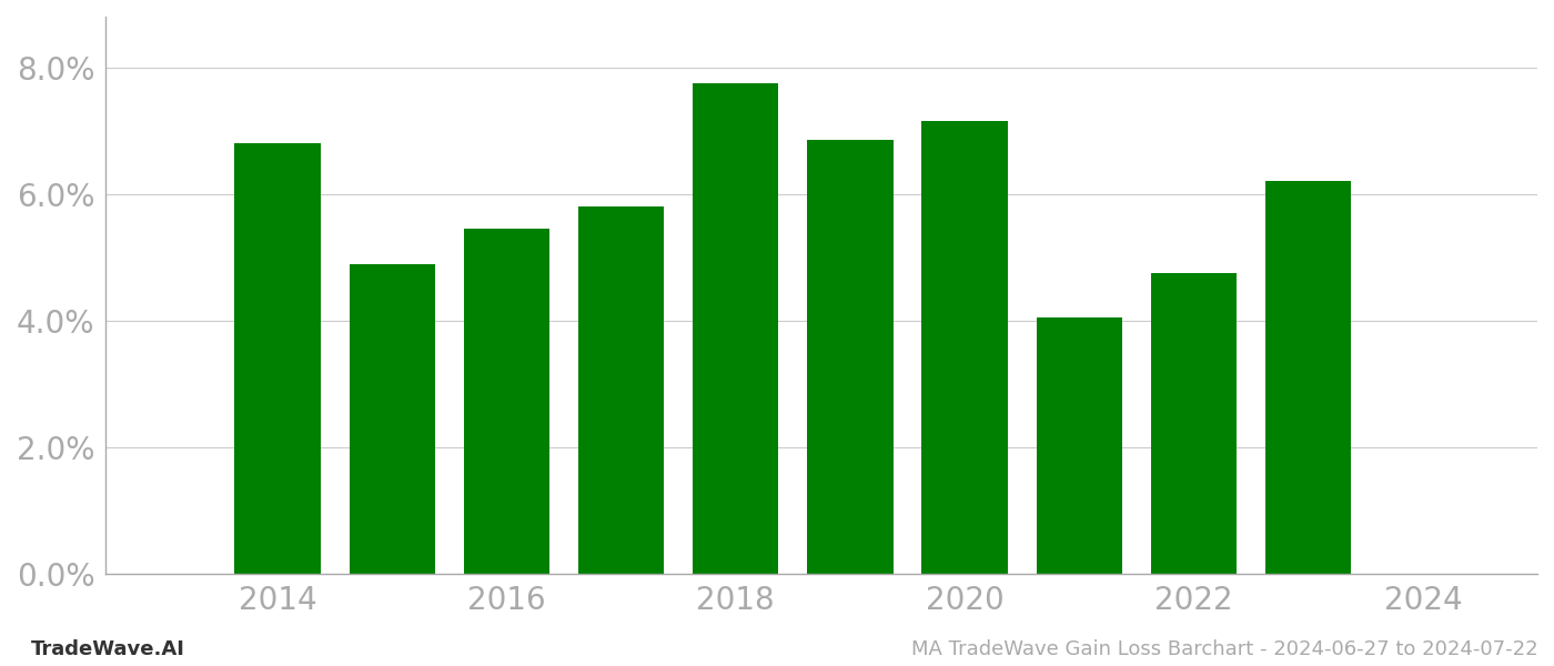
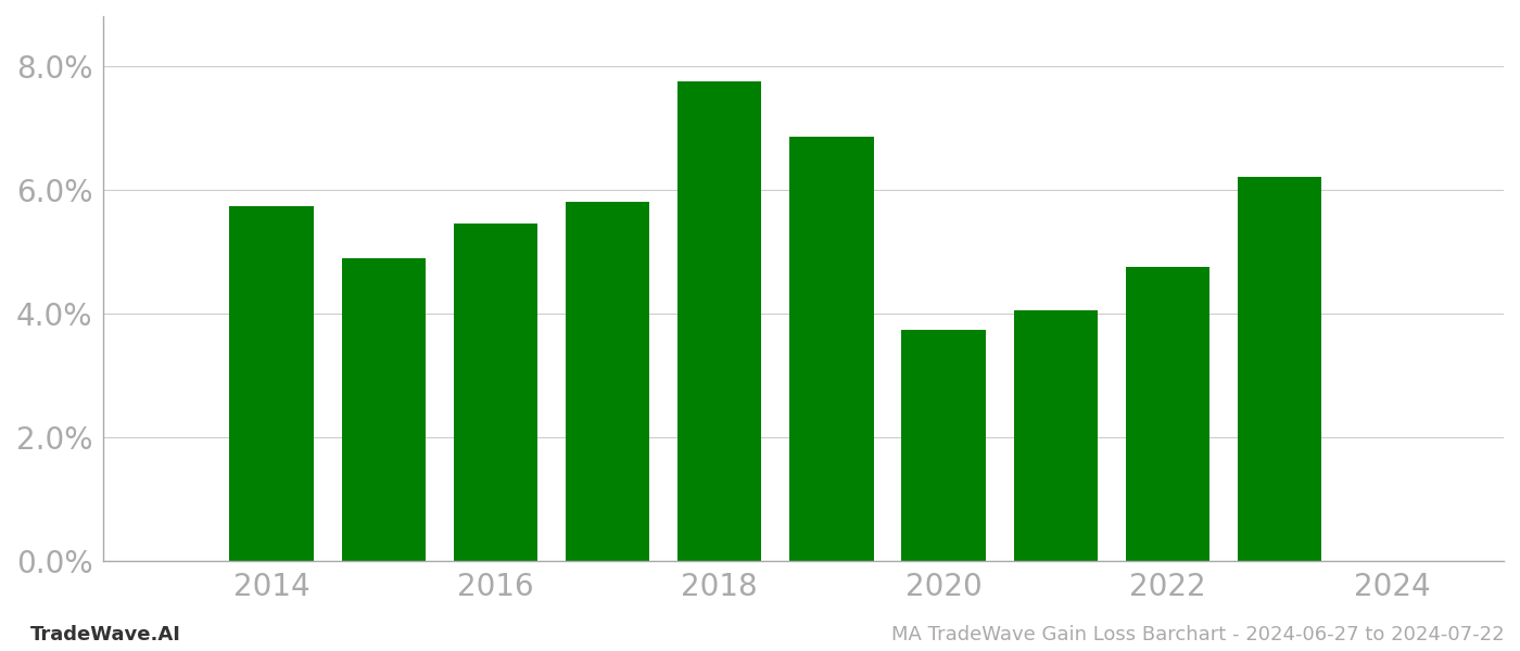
2014: 6.80% -> 5.74%
2020: 7.15% -> 3.74%
